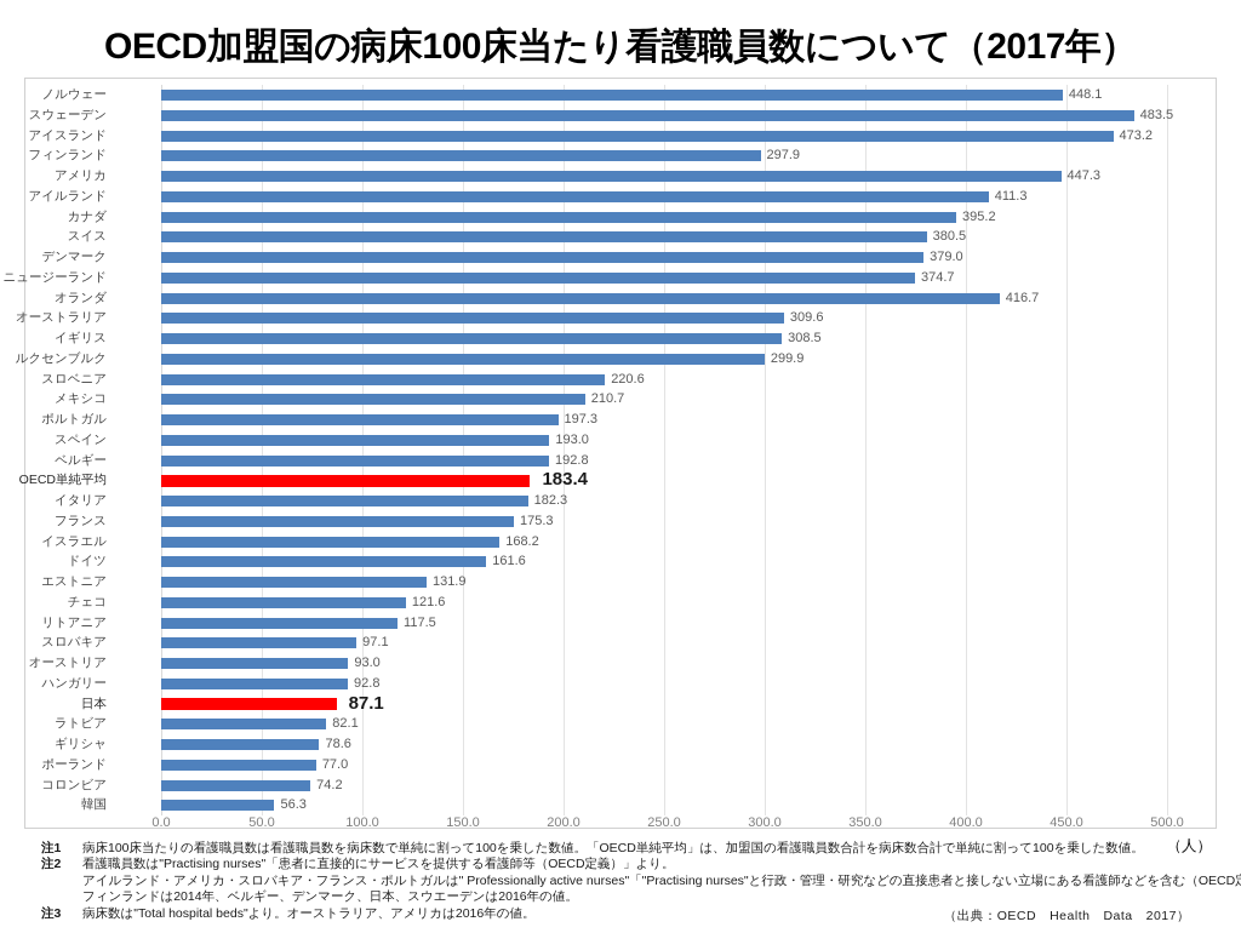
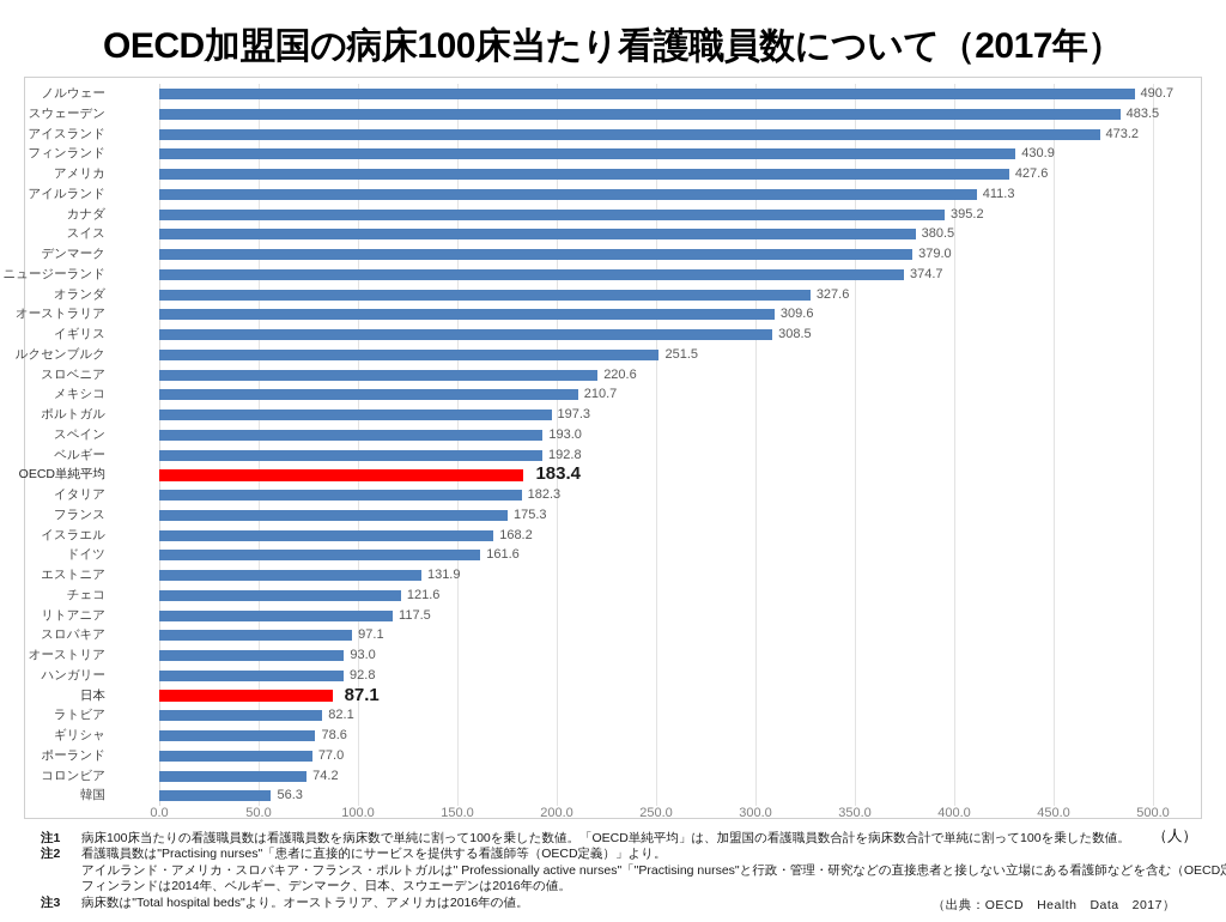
ノルウェー: 448.1 -> 490.7
フィンランド: 297.9 -> 430.9
アメリカ: 447.3 -> 427.6
オランダ: 416.7 -> 327.6
ルクセンブルク: 299.9 -> 251.5
